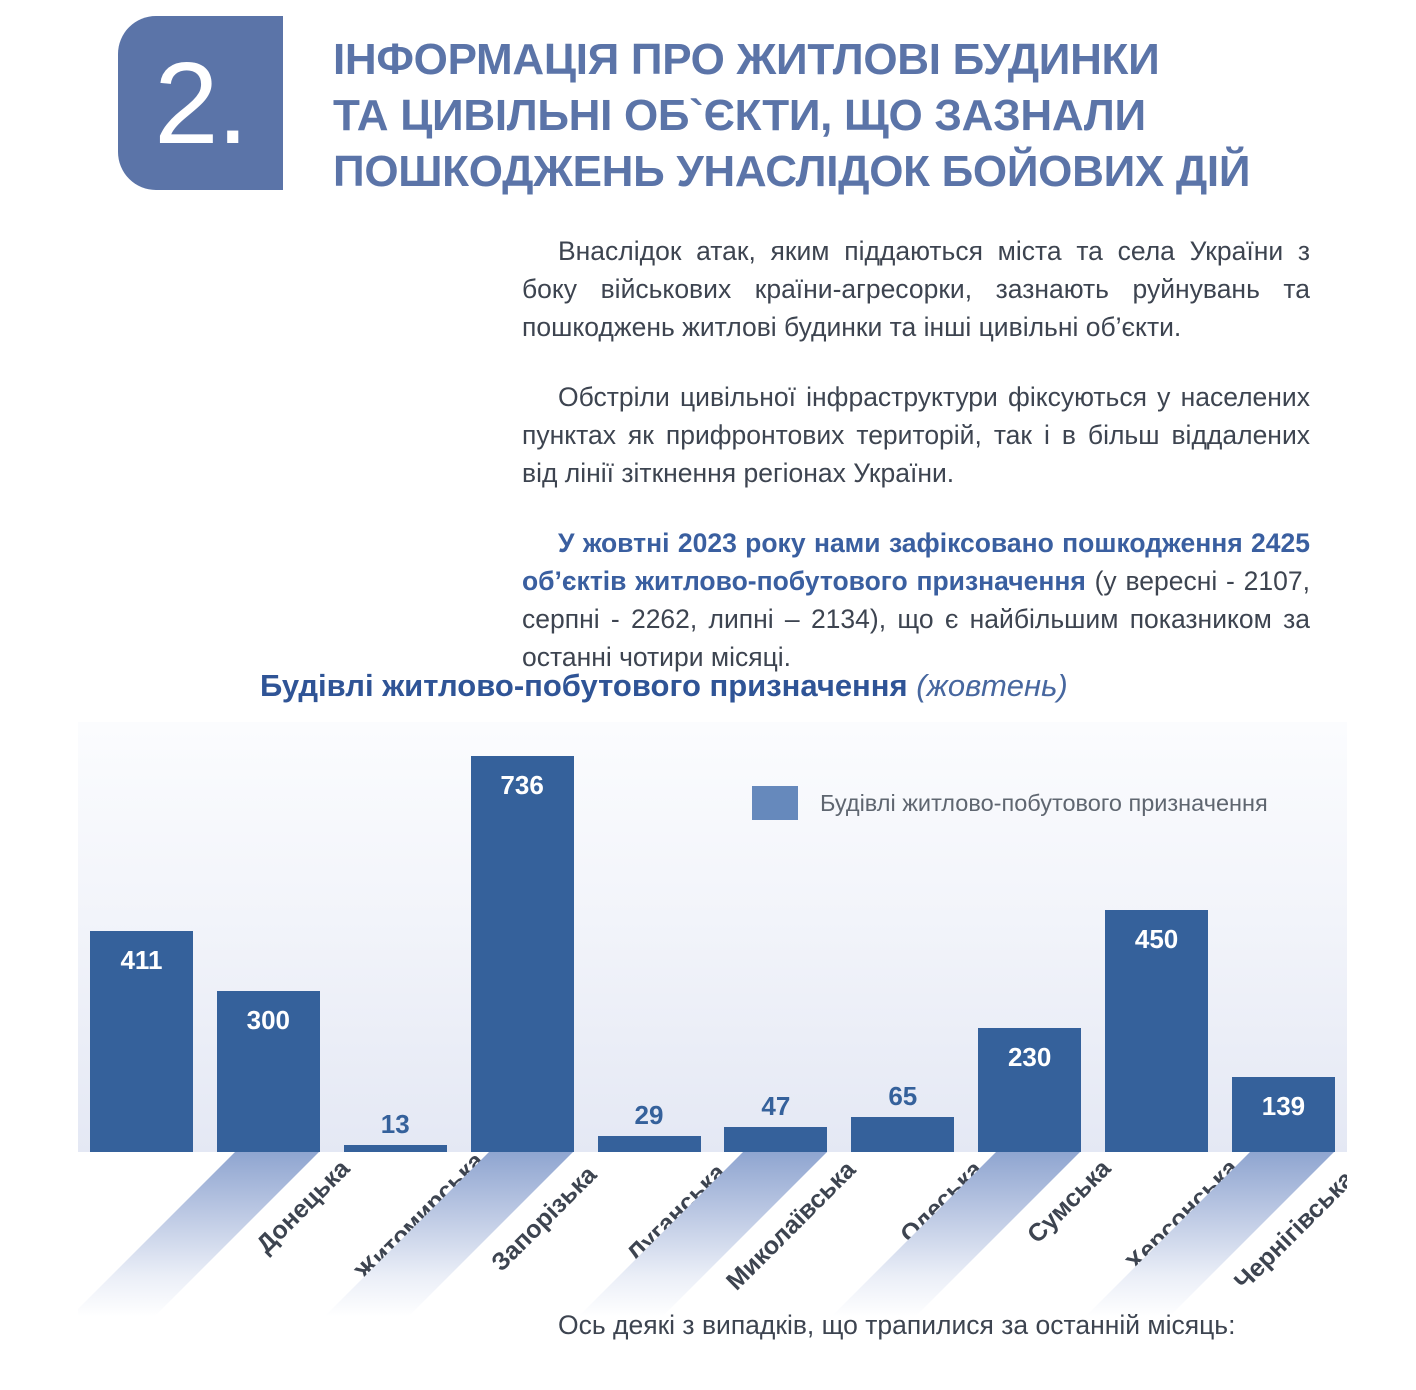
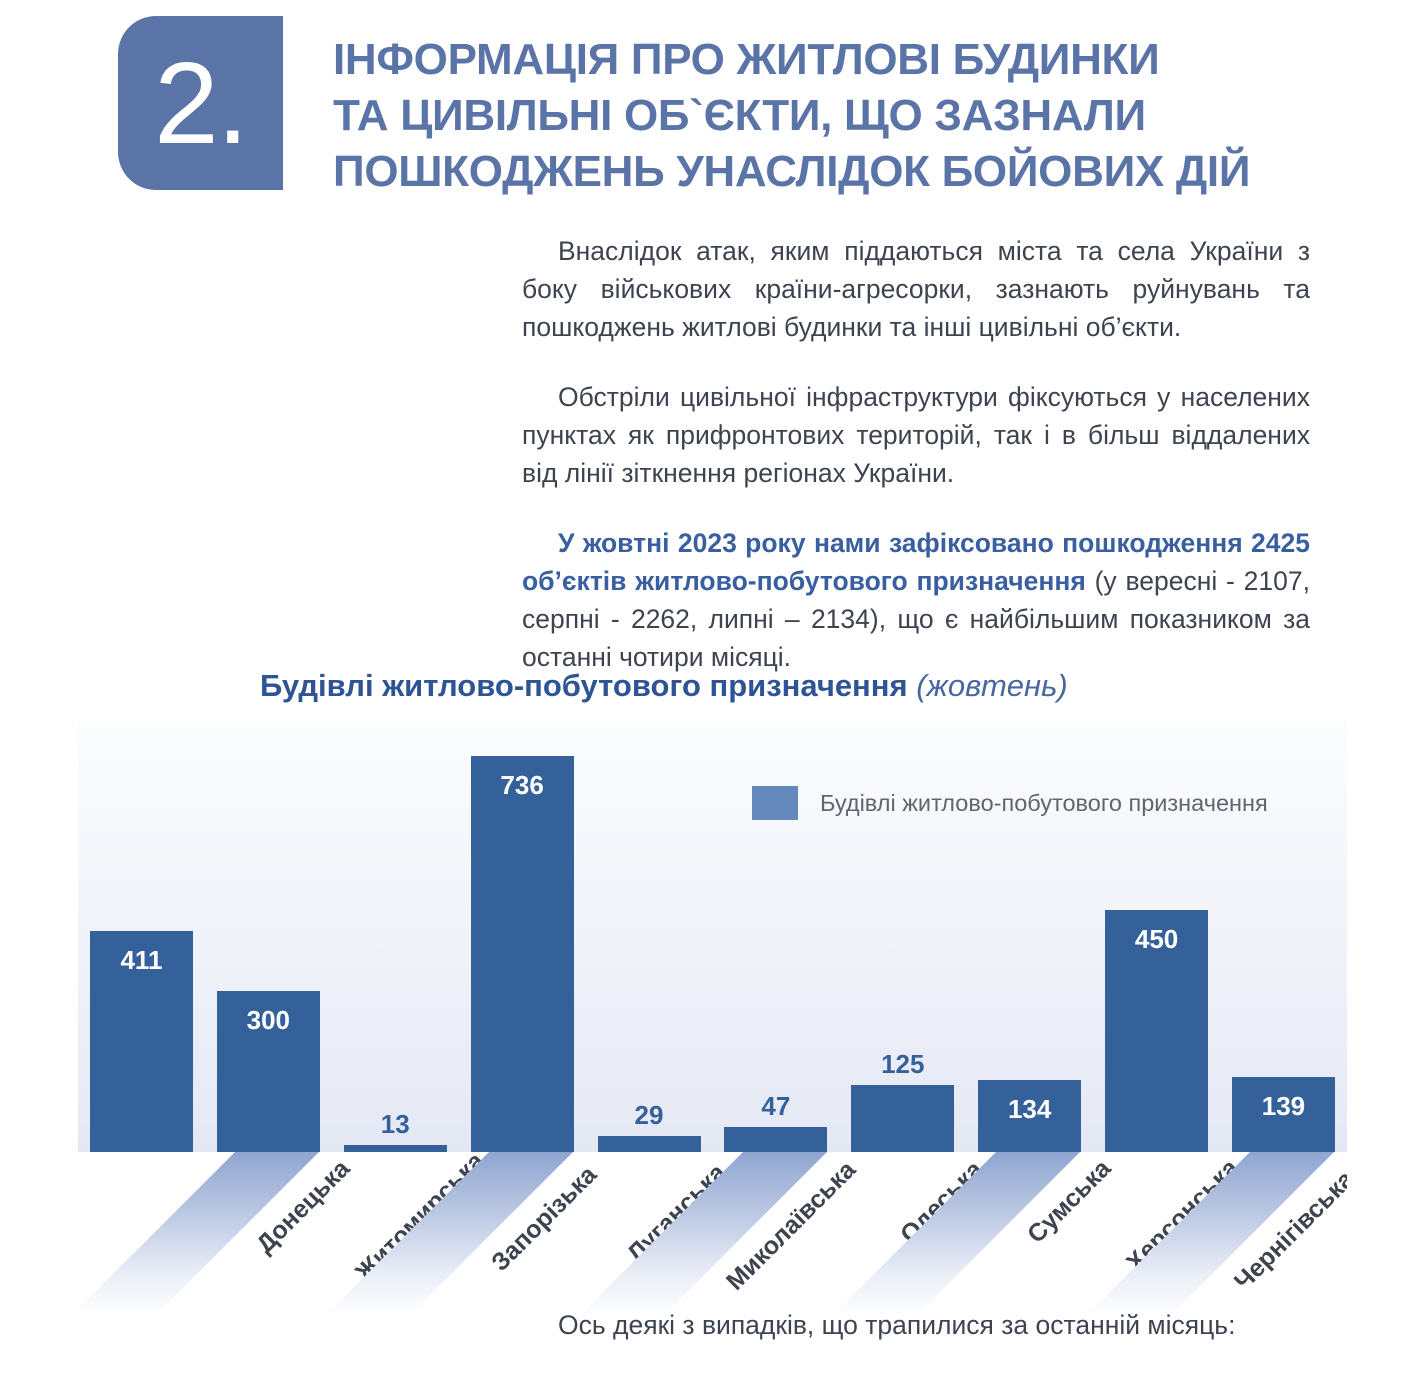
Одеська: 65 -> 125
Сумська: 230 -> 134
